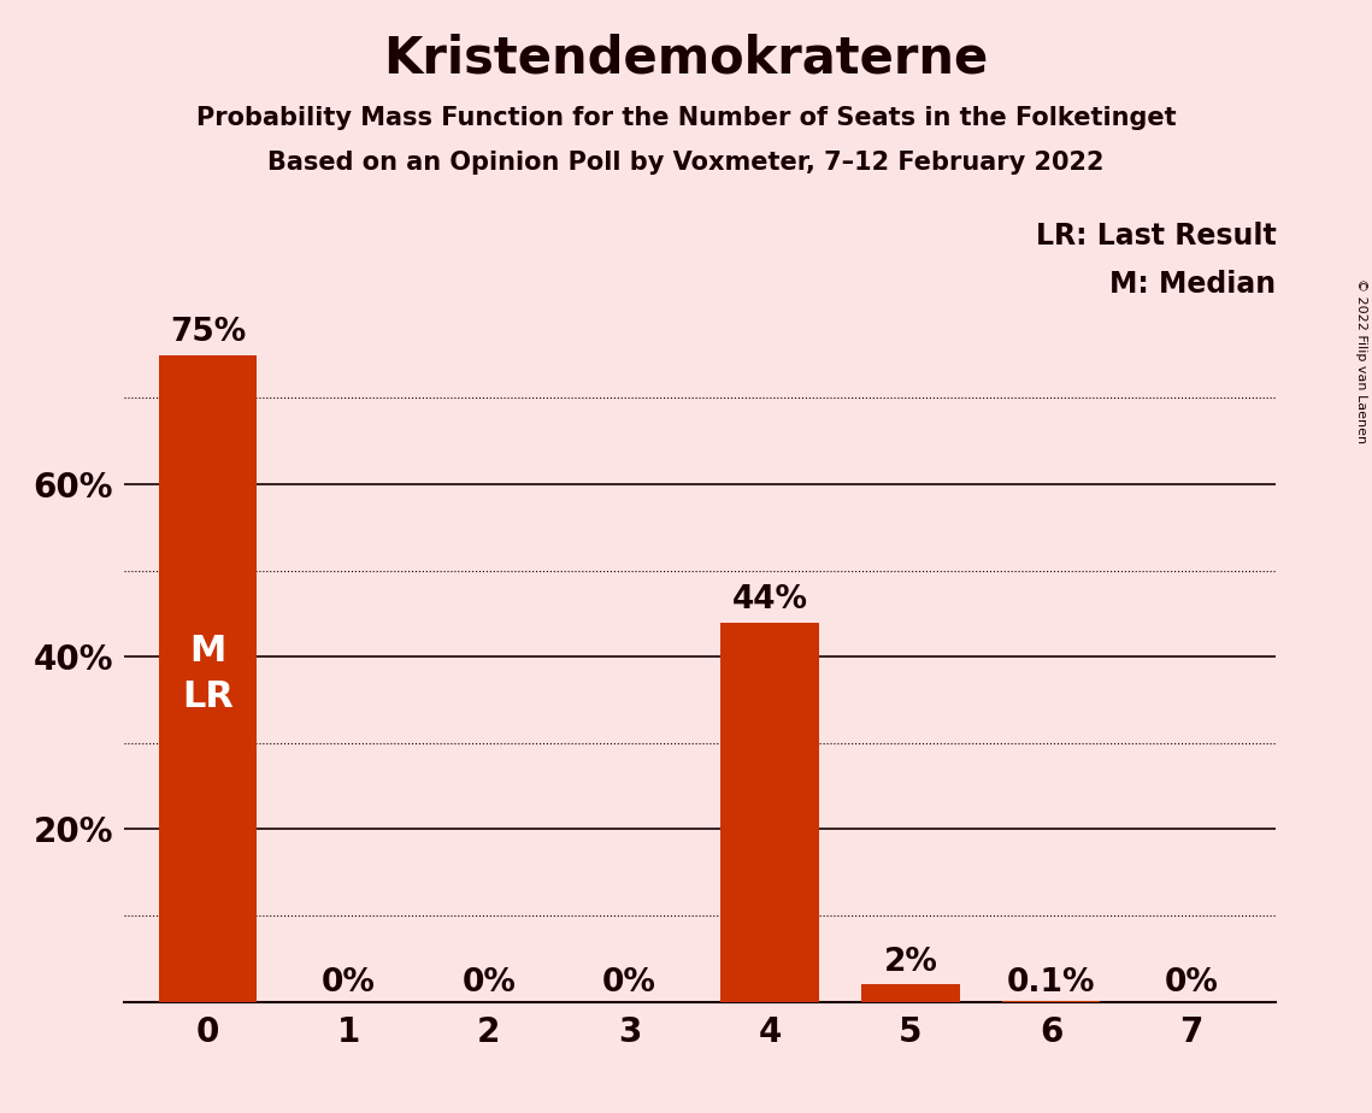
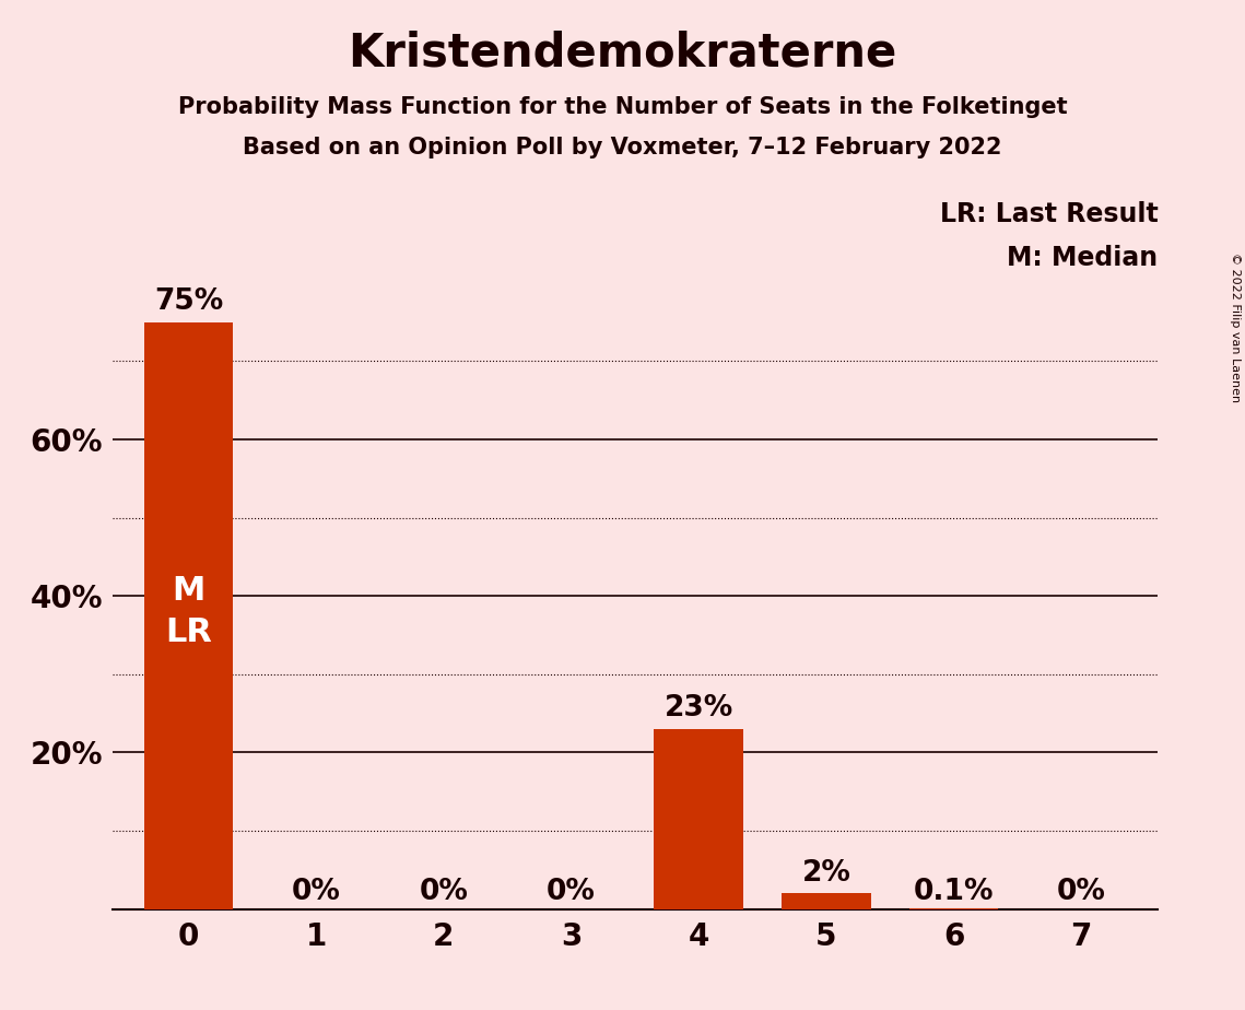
4: 44% -> 23%
